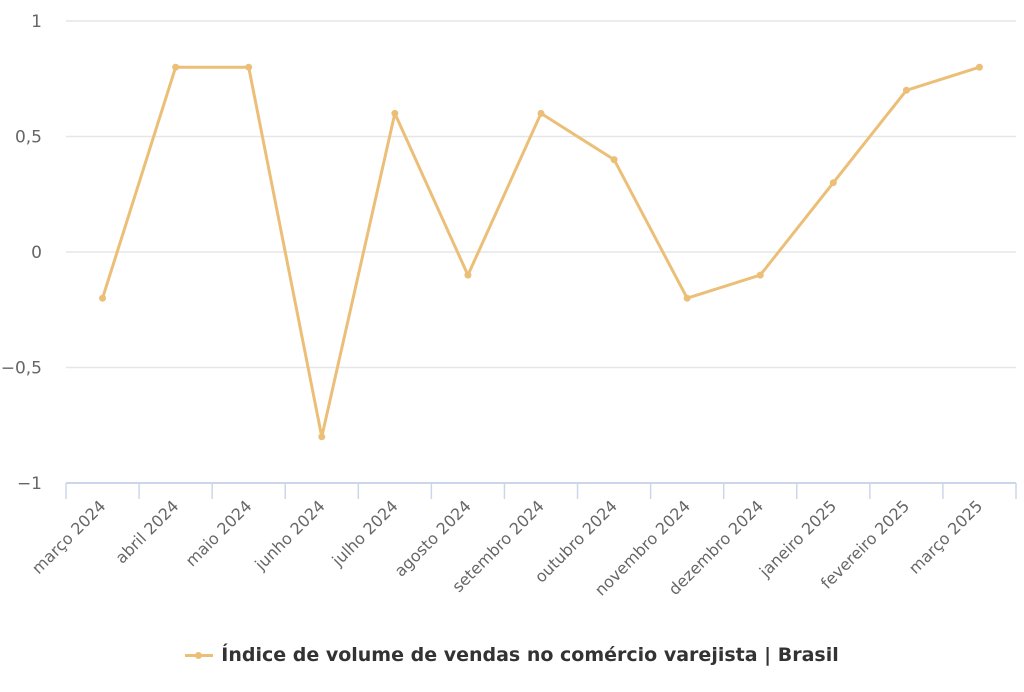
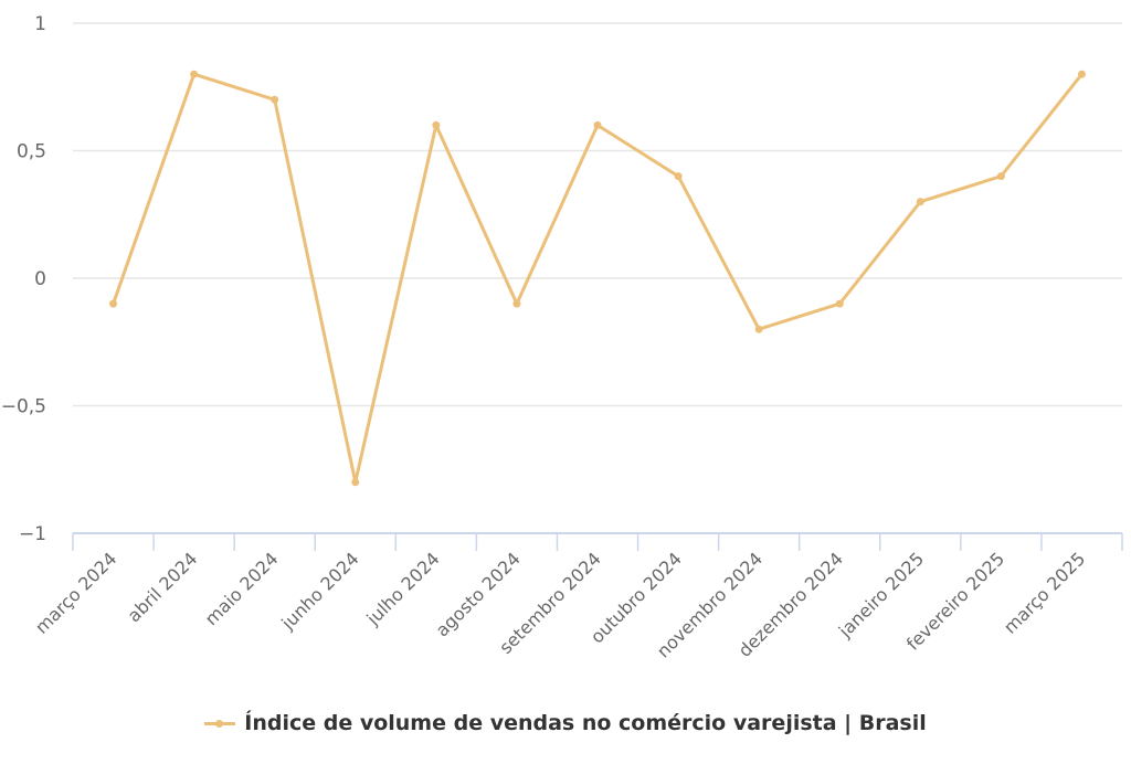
março 2024: -0.2 -> -0.1
maio 2024: 0.8 -> 0.7
fevereiro 2025: 0.7 -> 0.4
